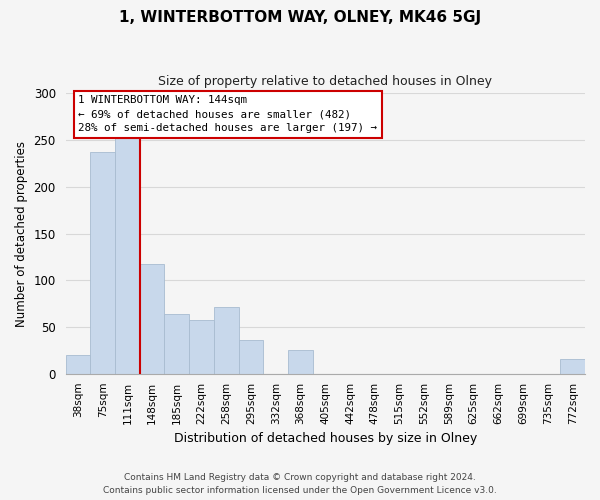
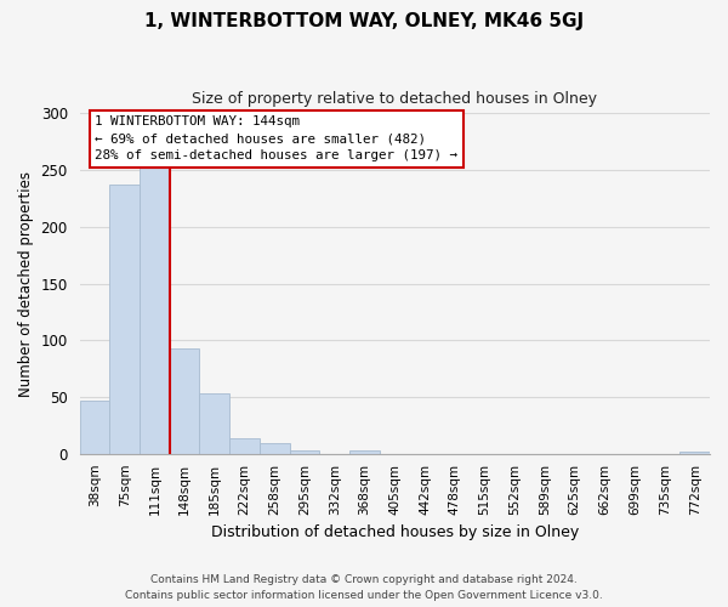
38sqm: 20 -> 47
148sqm: 118 -> 93
185sqm: 64 -> 53
222sqm: 58 -> 14
258sqm: 72 -> 9
295sqm: 36 -> 3
368sqm: 26 -> 3
772sqm: 16 -> 2
